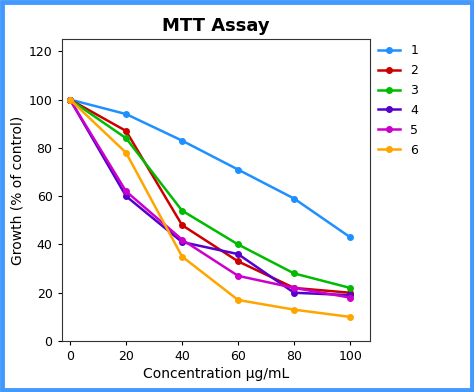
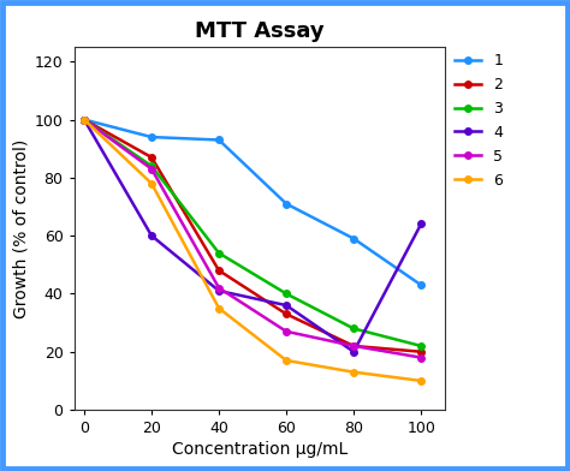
5/20: 62 -> 83
1/40: 83 -> 93
4/100: 19 -> 64
